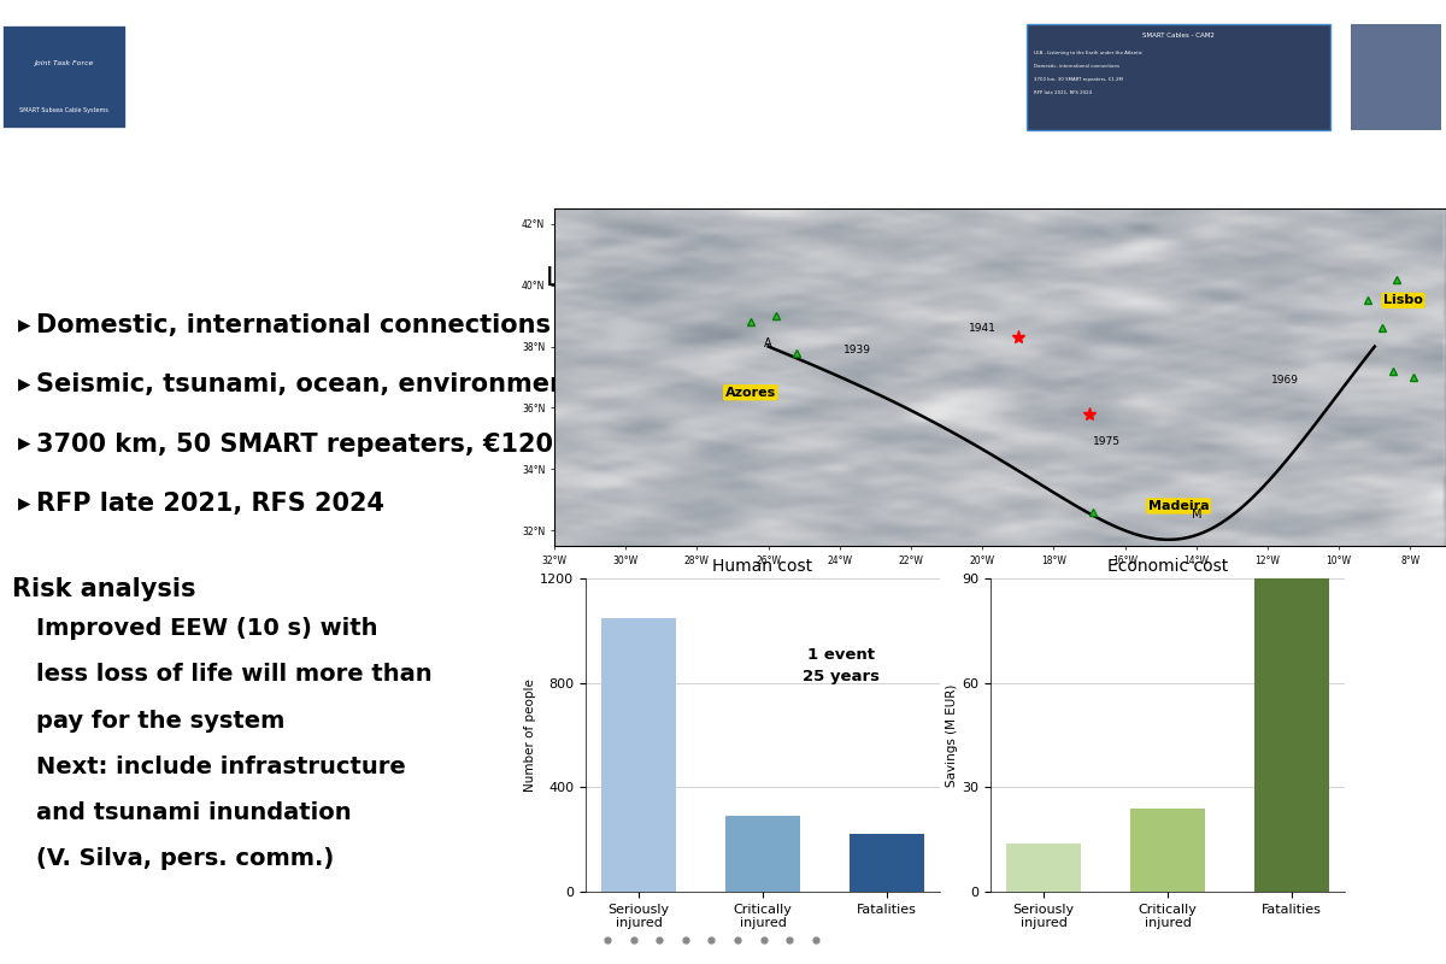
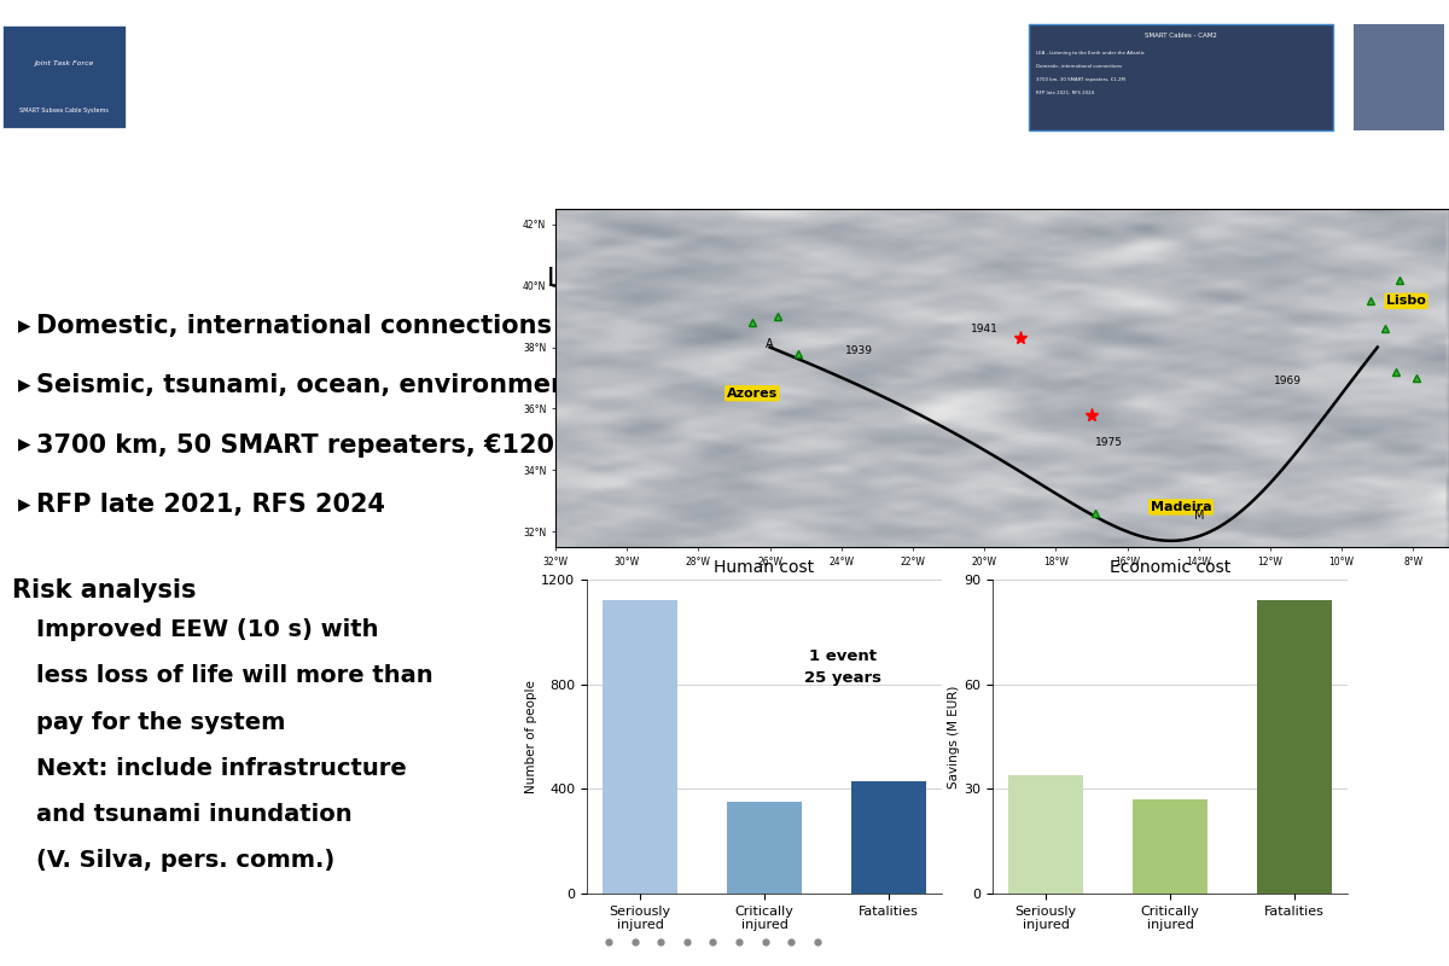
Human cost/Seriously injured: 1050 -> 1120
Human cost/Critically injured: 290 -> 350
Human cost/Fatalities: 220 -> 430
Economic cost/Seriously injured: 14 -> 34
Economic cost/Critically injured: 24 -> 27
Economic cost/Fatalities: 90 -> 84
